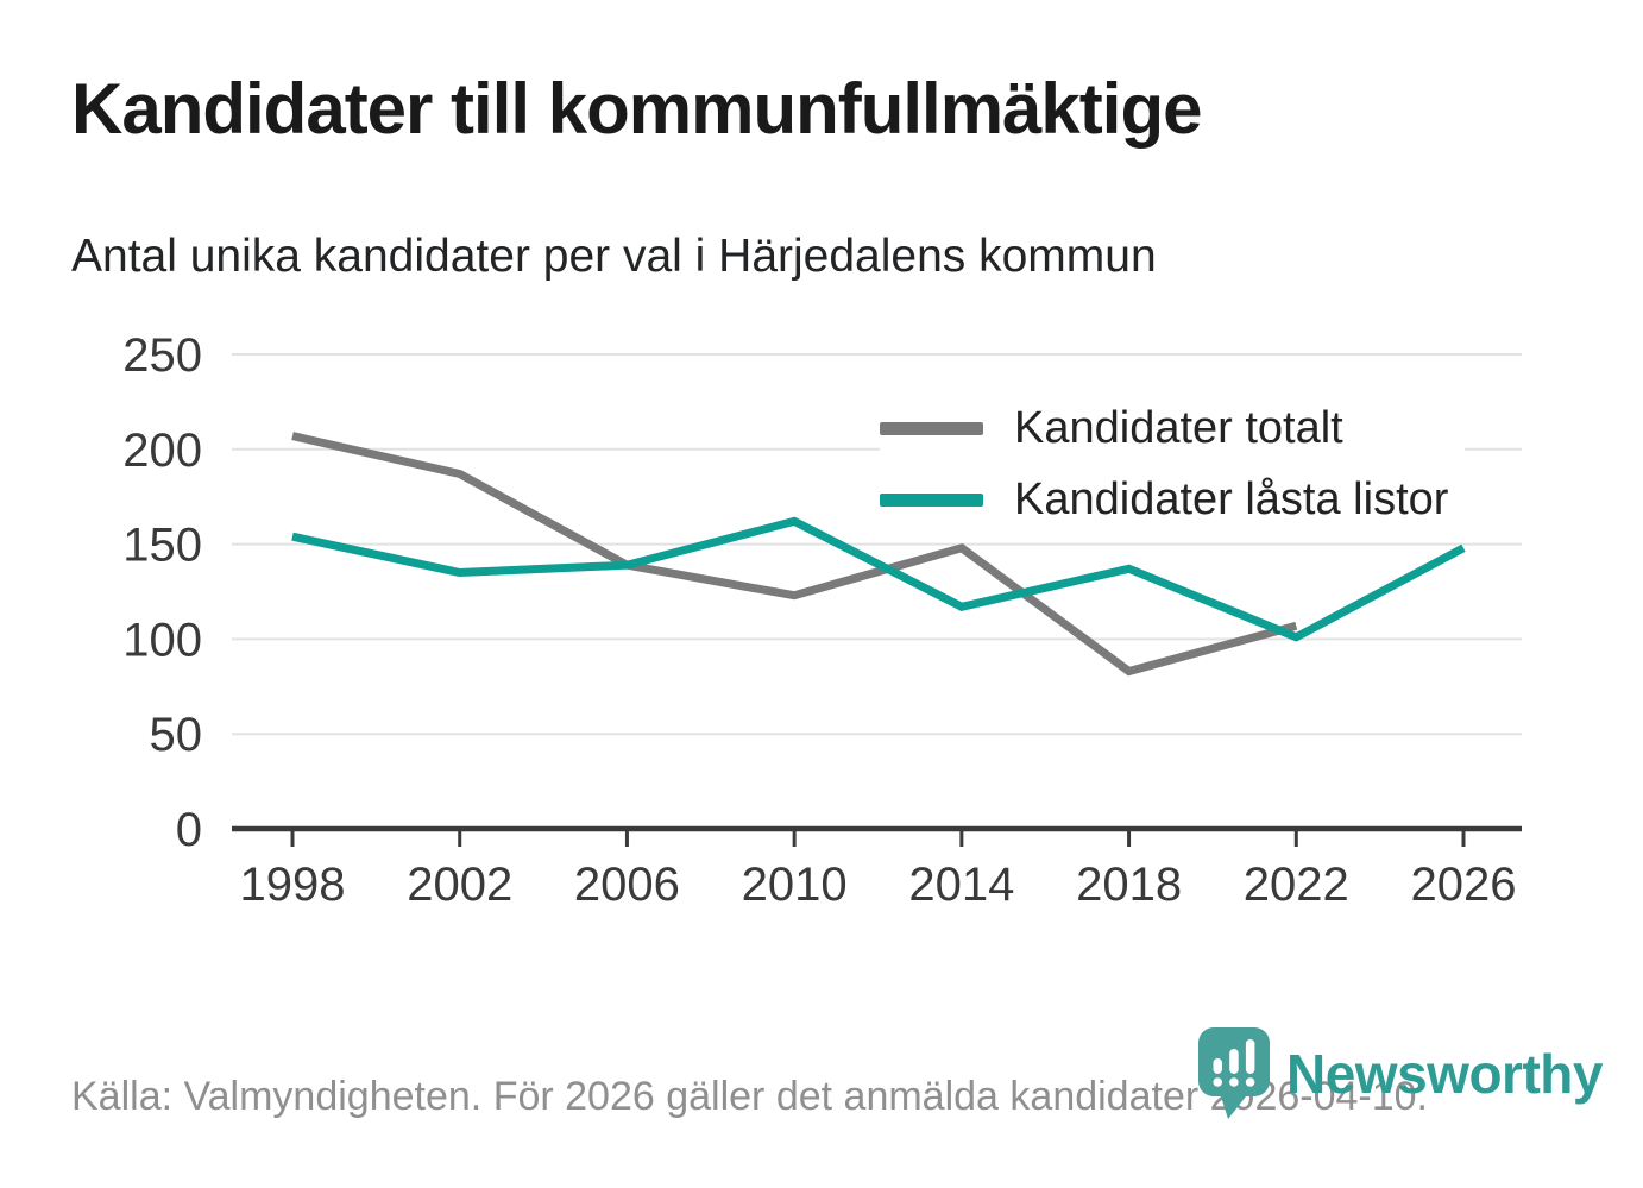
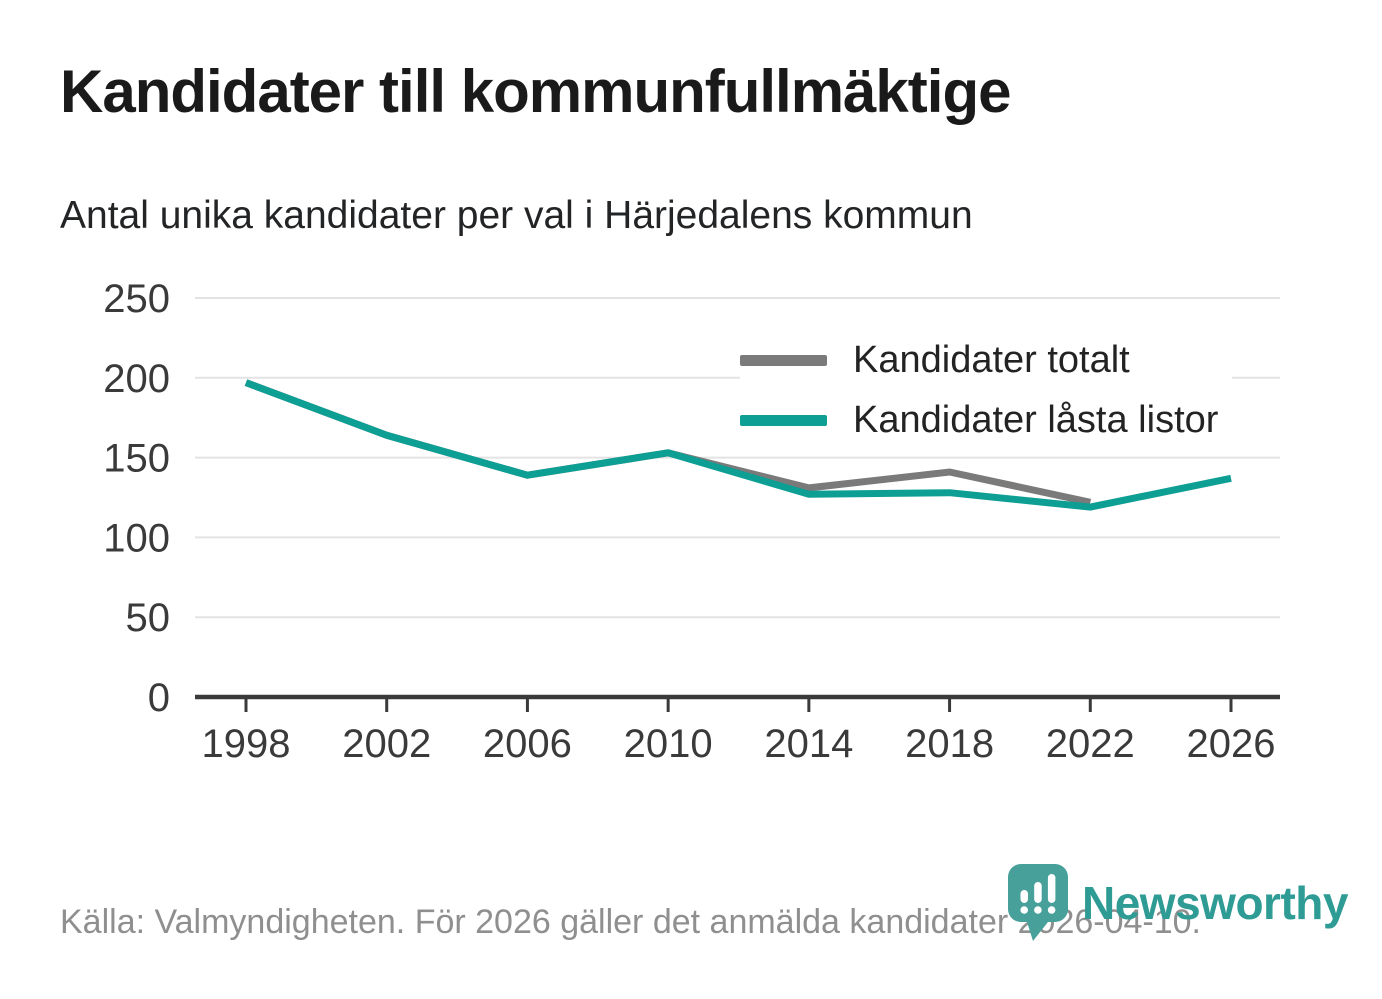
Kandidater totalt/1998: 207 -> 197
Kandidater låsta listor/1998: 154 -> 197
Kandidater totalt/2002: 187 -> 164
Kandidater låsta listor/2002: 135 -> 164
Kandidater totalt/2010: 123 -> 153
Kandidater låsta listor/2010: 162 -> 153
Kandidater totalt/2014: 148 -> 131
Kandidater låsta listor/2014: 117 -> 127
Kandidater totalt/2018: 83 -> 141
Kandidater låsta listor/2018: 137 -> 128
Kandidater totalt/2022: 107 -> 122
Kandidater låsta listor/2022: 101 -> 119
Kandidater låsta listor/2026: 148 -> 137
